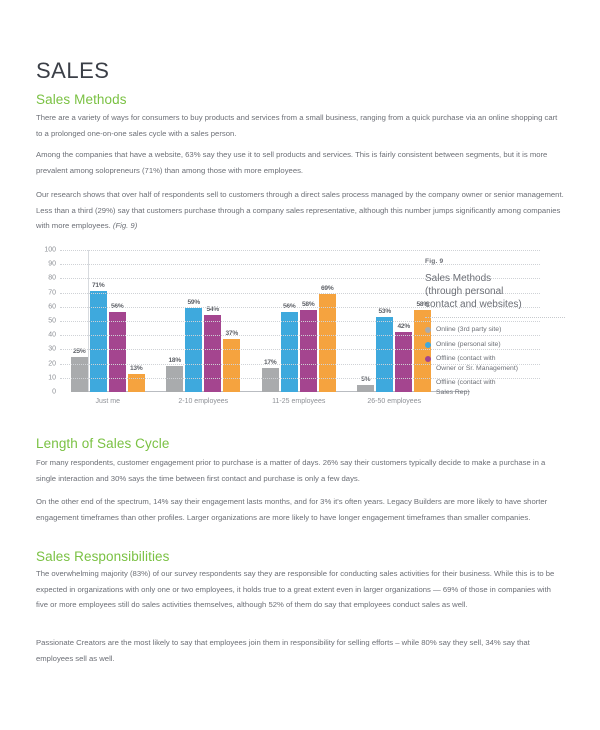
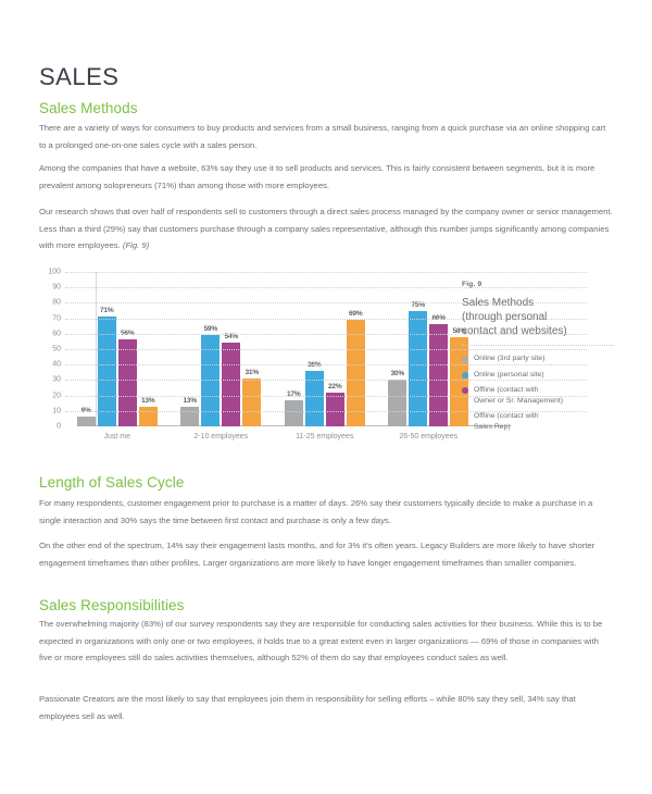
Online (3rd party site)/Just me: 25% -> 6%
Online (3rd party site)/2-10 employees: 18% -> 13%
Offline (contact with Sales Rep)/2-10 employees: 37% -> 31%
Online (personal site)/11-25 employees: 56% -> 36%
Offline (contact with Owner or Sr. Management)/11-25 employees: 58% -> 22%
Online (3rd party site)/26-50 employees: 5% -> 30%
Online (personal site)/26-50 employees: 53% -> 75%
Offline (contact with Owner or Sr. Management)/26-50 employees: 42% -> 66%
